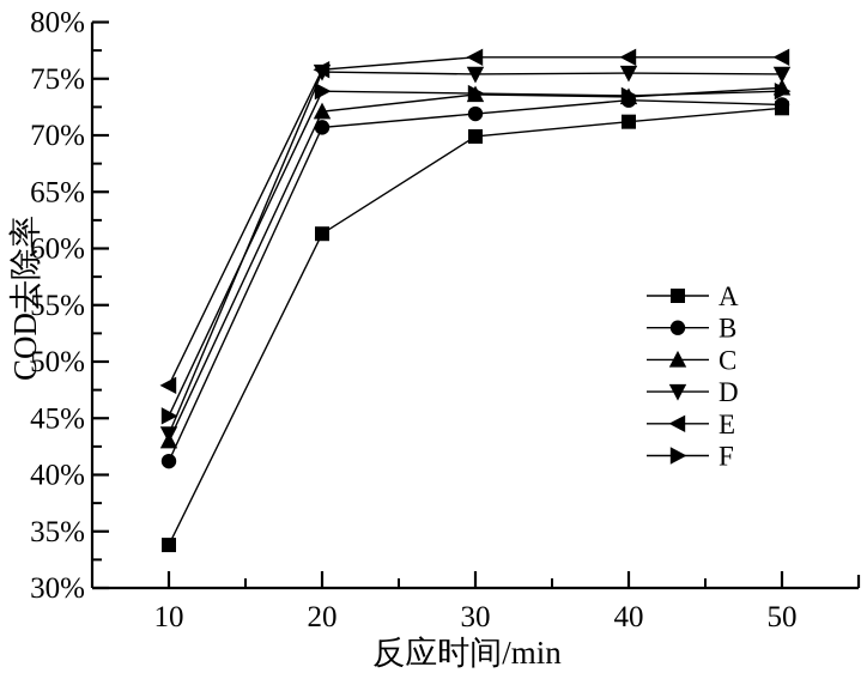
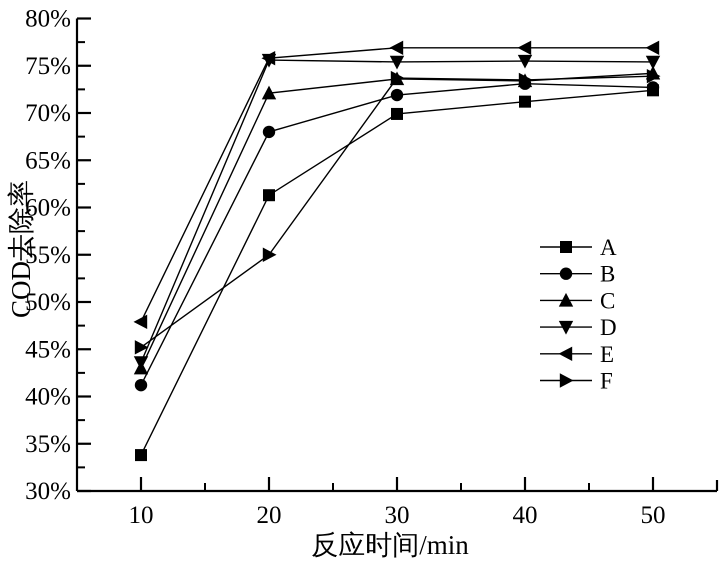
B/20: 71% -> 68%
F/20: 74% -> 55%
